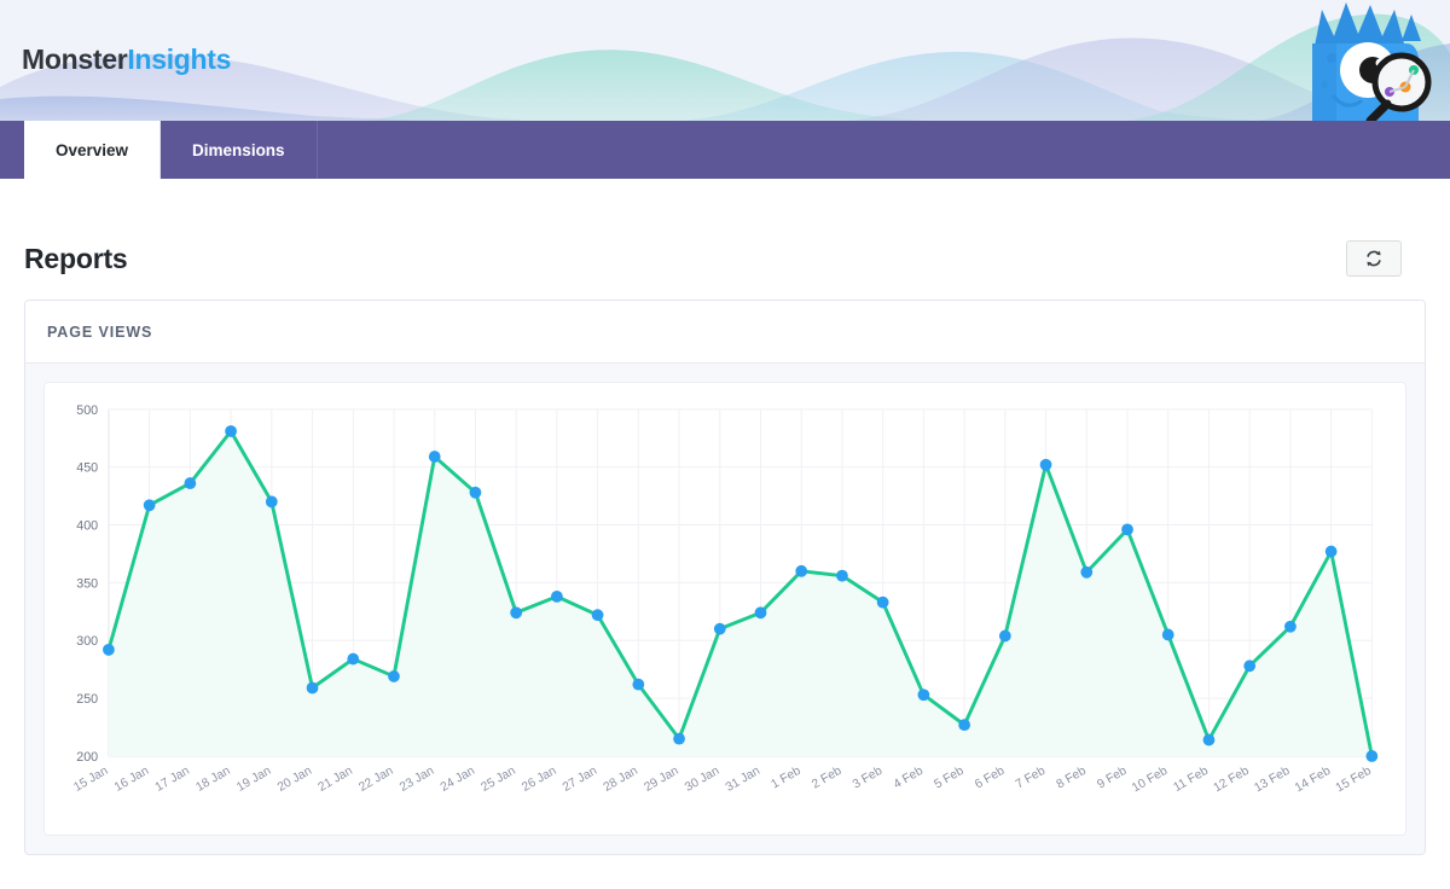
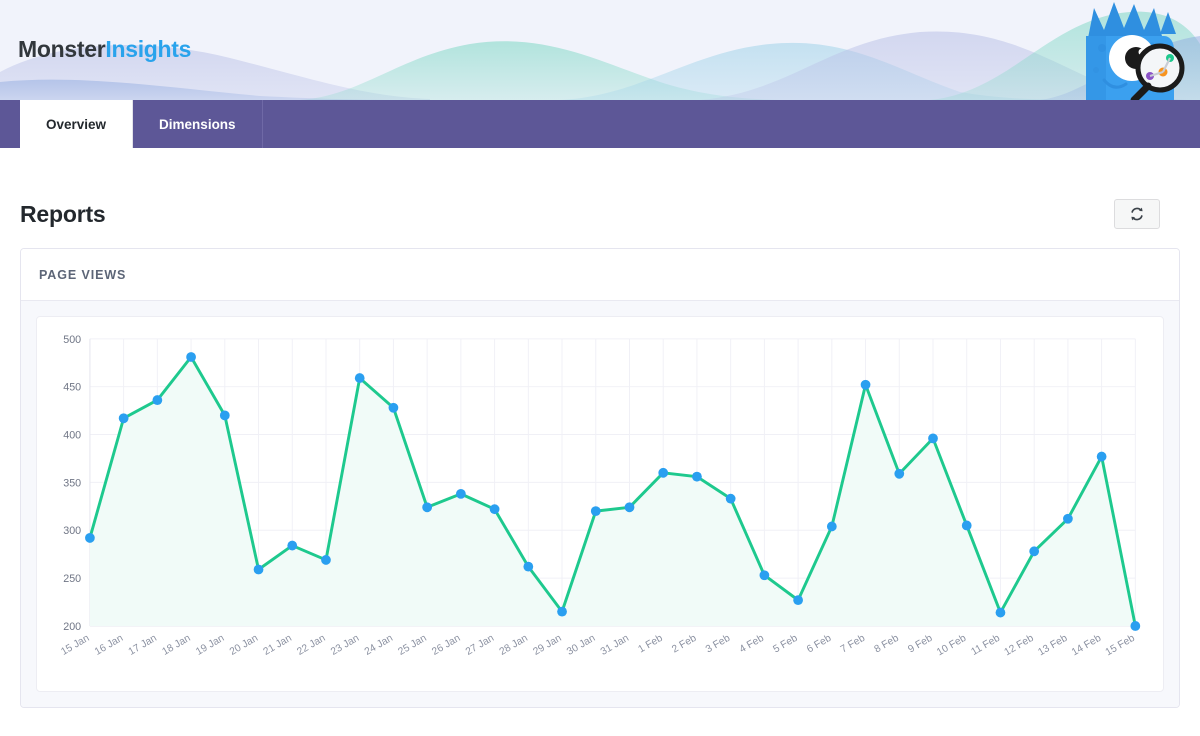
30 Jan: 310 -> 320
